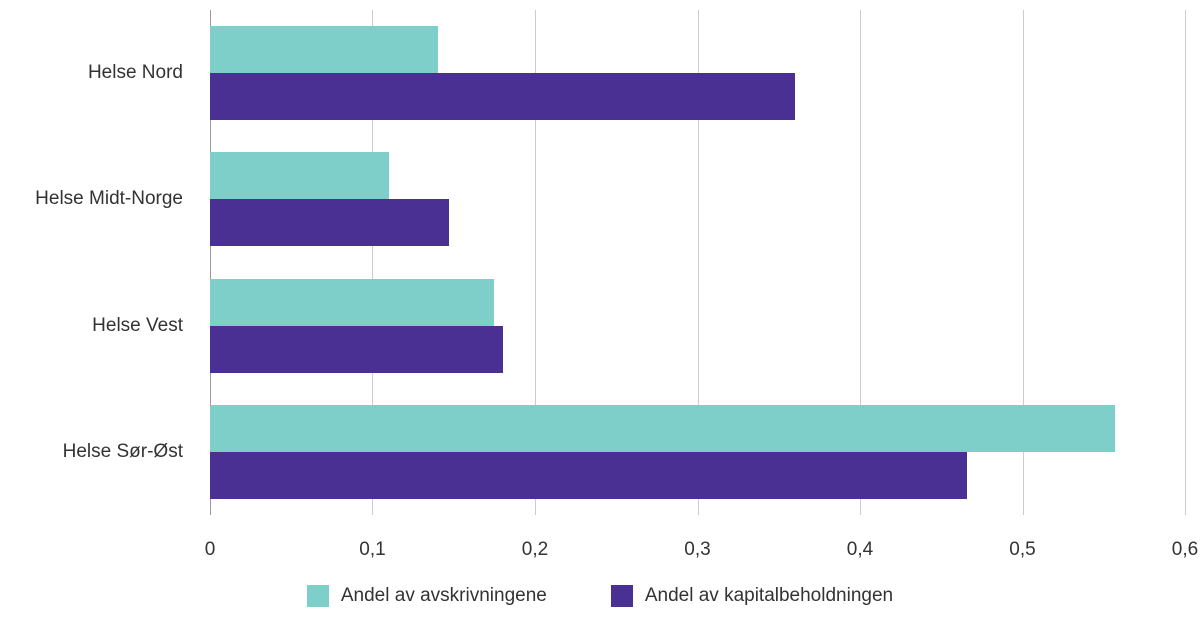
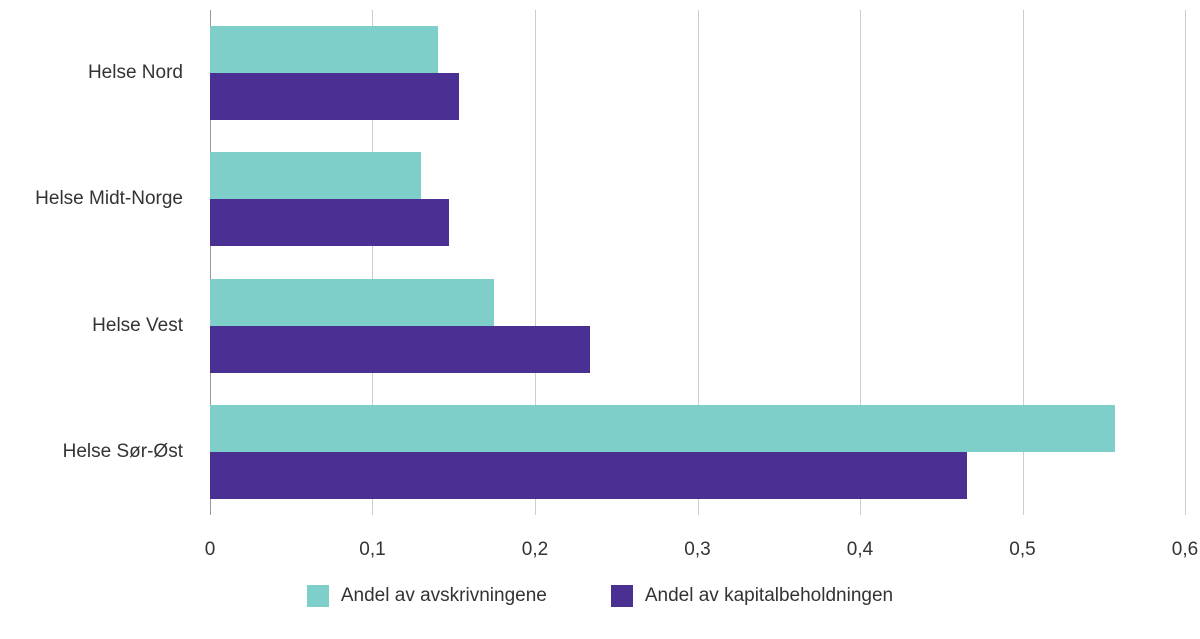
Andel av kapitalbeholdningen/Helse Nord: 0,36 -> 0,15
Andel av avskrivningene/Helse Midt-Norge: 0,11 -> 0,13
Andel av kapitalbeholdningen/Helse Vest: 0,18 -> 0,23
